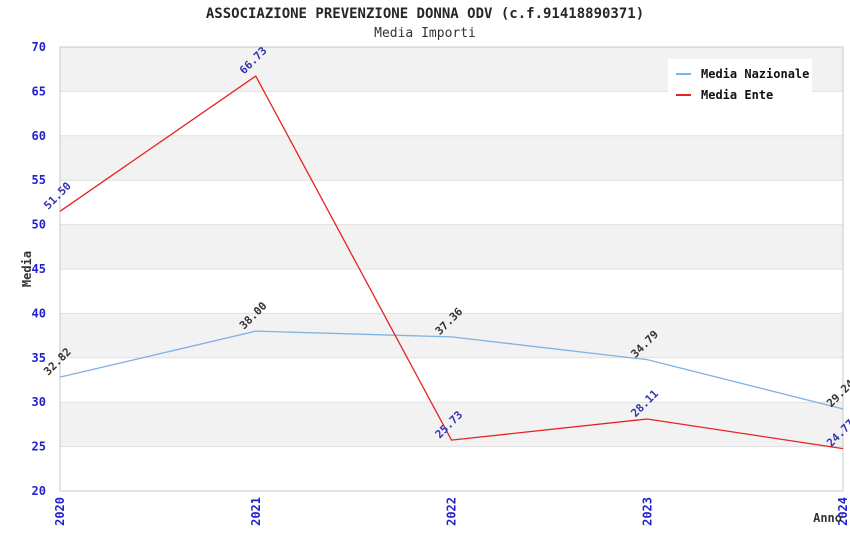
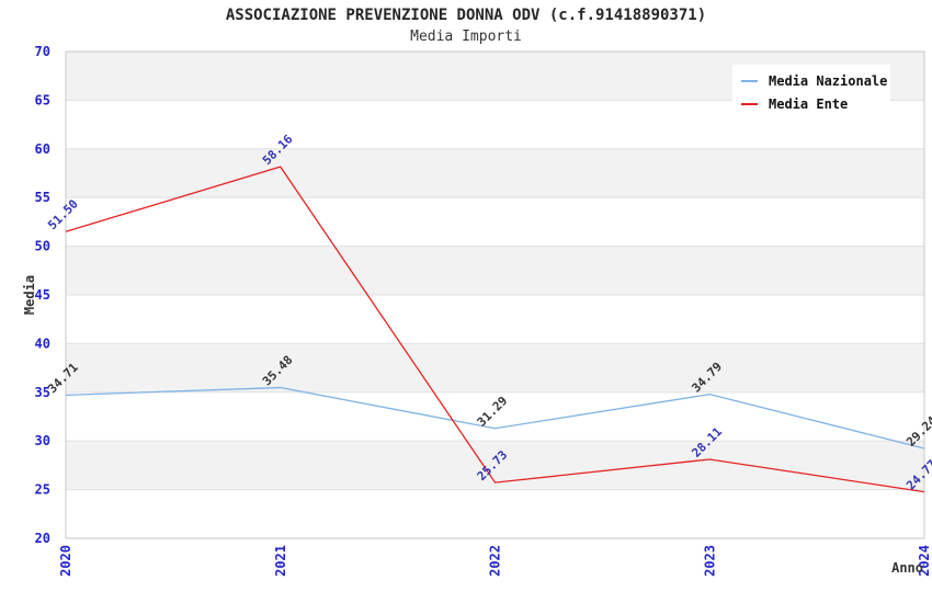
Media Nazionale/2020: 32.82 -> 34.71
Media Nazionale/2021: 38.00 -> 35.48
Media Ente/2021: 66.73 -> 58.16
Media Nazionale/2022: 37.36 -> 31.29
